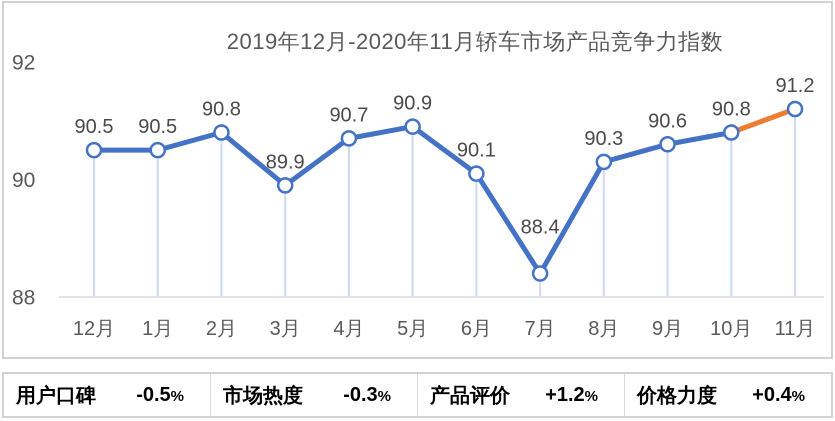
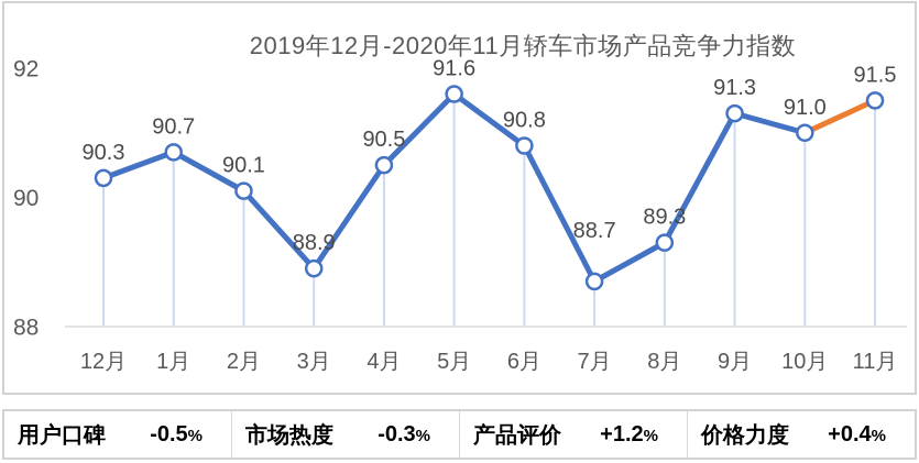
12月: 90.5 -> 90.3
1月: 90.5 -> 90.7
2月: 90.8 -> 90.1
3月: 89.9 -> 88.9
4月: 90.7 -> 90.5
5月: 90.9 -> 91.6
6月: 90.1 -> 90.8
7月: 88.4 -> 88.7
8月: 90.3 -> 89.3
9月: 90.6 -> 91.3
10月: 90.8 -> 91.0
11月: 91.2 -> 91.5
